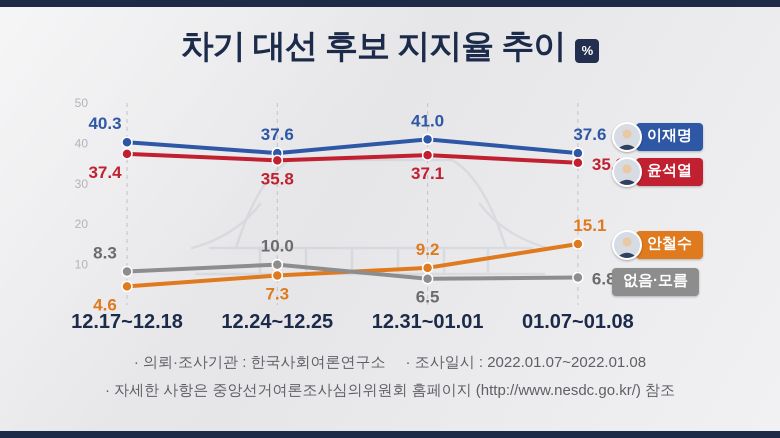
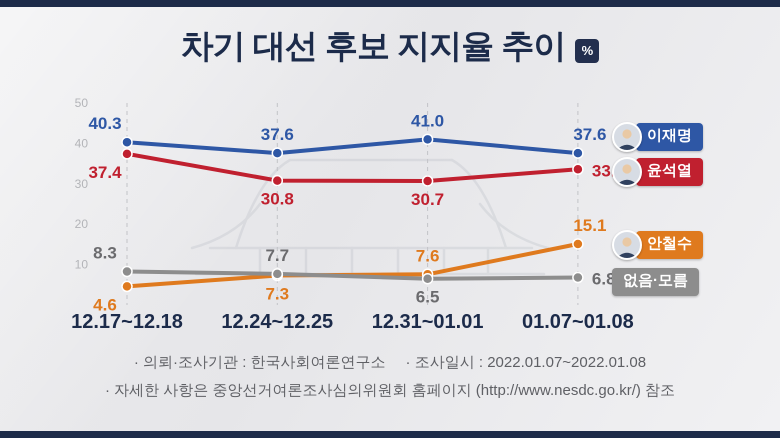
윤석열/12.24~12.25: 35.8 -> 30.8
없음·모름/12.24~12.25: 10.0 -> 7.7
윤석열/12.31~01.01: 37.1 -> 30.7
안철수/12.31~01.01: 9.2 -> 7.6
윤석열/01.07~01.08: 35.2 -> 33.6
